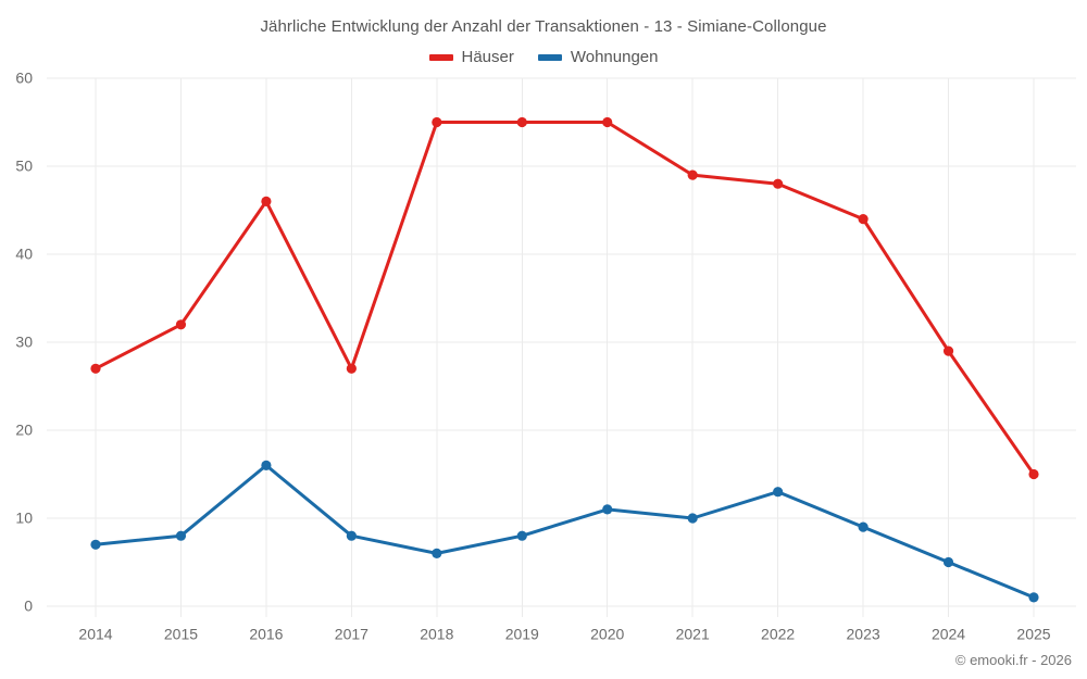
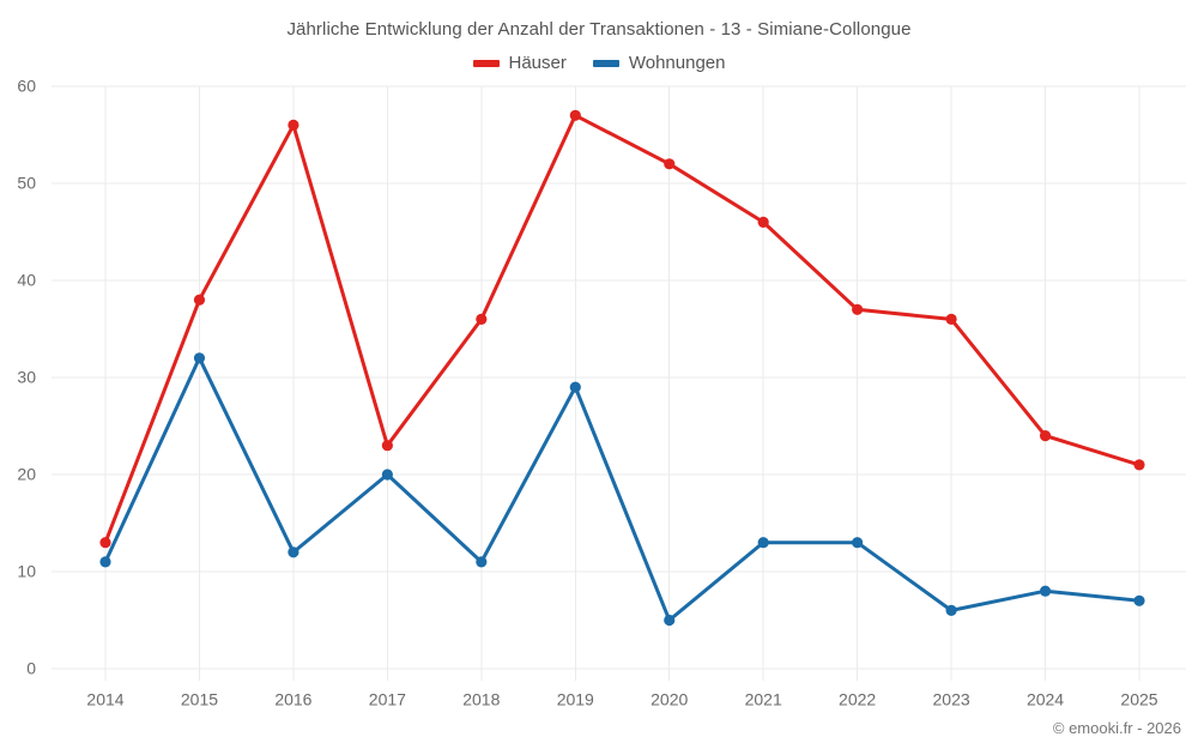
Häuser/2014: 27 -> 13
Wohnungen/2014: 7 -> 11
Häuser/2015: 32 -> 38
Wohnungen/2015: 8 -> 32
Häuser/2016: 46 -> 56
Wohnungen/2016: 16 -> 12
Häuser/2017: 27 -> 23
Wohnungen/2017: 8 -> 20
Häuser/2018: 55 -> 36
Wohnungen/2018: 6 -> 11
Häuser/2019: 55 -> 57
Wohnungen/2019: 8 -> 29
Häuser/2020: 55 -> 52
Wohnungen/2020: 11 -> 5
Häuser/2021: 49 -> 46
Wohnungen/2021: 10 -> 13
Häuser/2022: 48 -> 37
Häuser/2023: 44 -> 36
Wohnungen/2023: 9 -> 6
Häuser/2024: 29 -> 24
Wohnungen/2024: 5 -> 8
Häuser/2025: 15 -> 21
Wohnungen/2025: 1 -> 7
